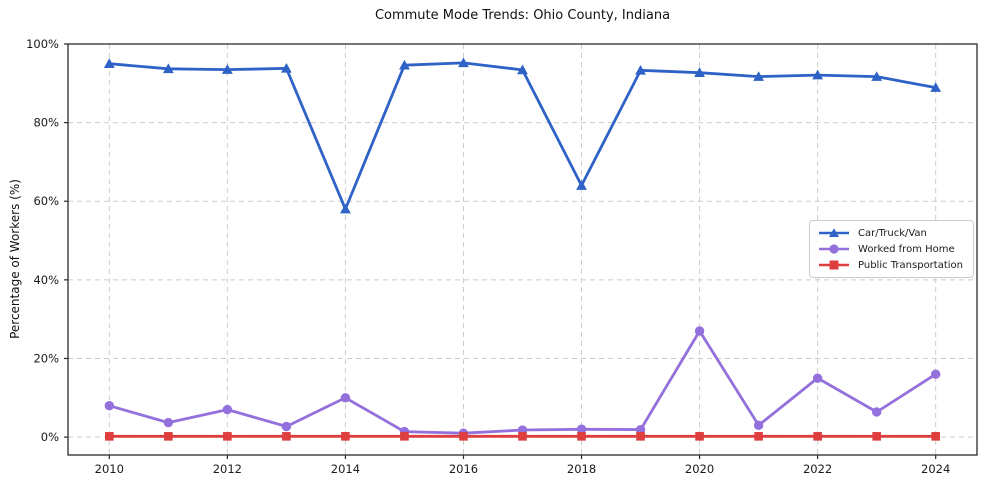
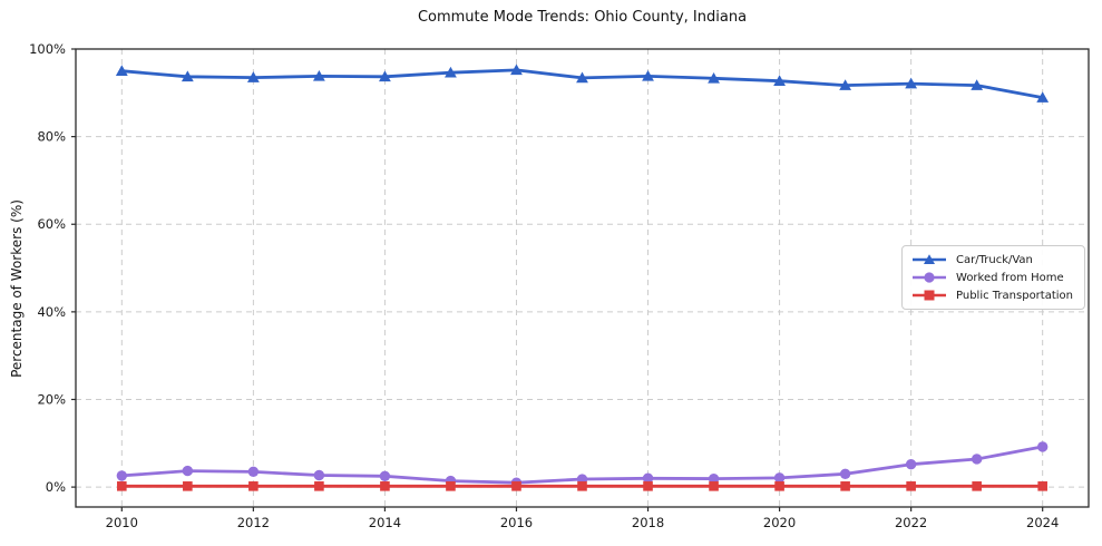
Worked from Home/2010: 8% -> 3%
Worked from Home/2012: 7% -> 4%
Car/Truck/Van/2014: 58% -> 94%
Worked from Home/2014: 10% -> 2%
Car/Truck/Van/2018: 64% -> 94%
Worked from Home/2020: 27% -> 2%
Worked from Home/2022: 15% -> 5%
Worked from Home/2024: 16% -> 9%
